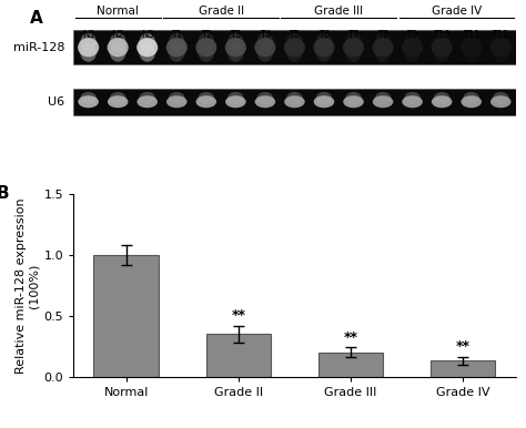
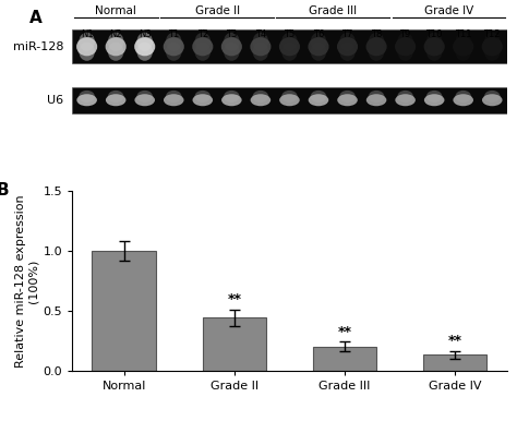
Grade II: 0.35 -> 0.44
